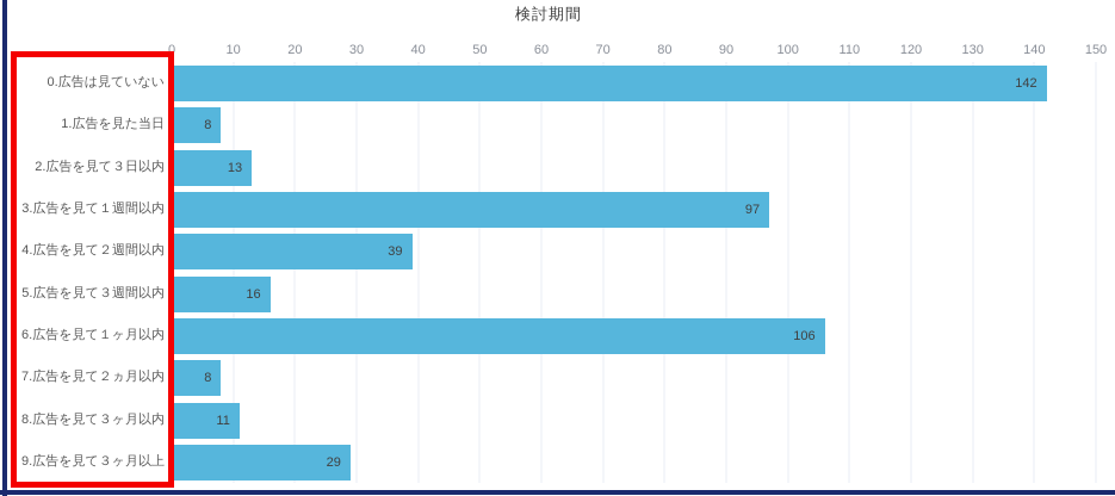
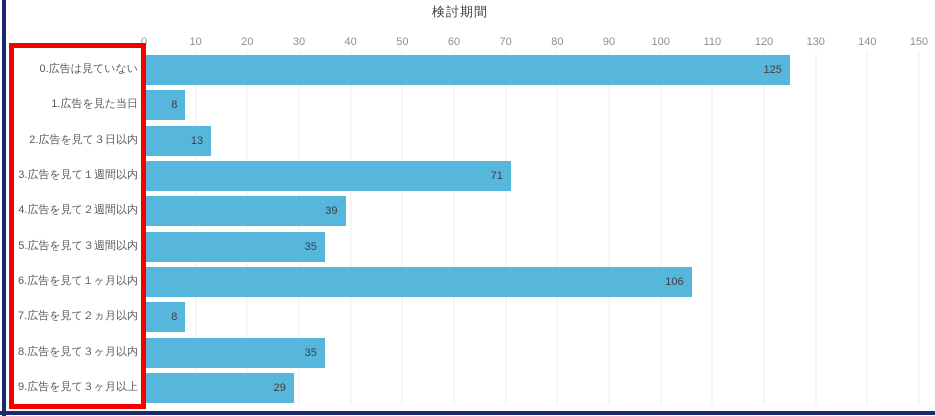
0.広告は見ていない: 142 -> 125
3.広告を見て１週間以内: 97 -> 71
5.広告を見て３週間以内: 16 -> 35
8.広告を見て３ヶ月以内: 11 -> 35
